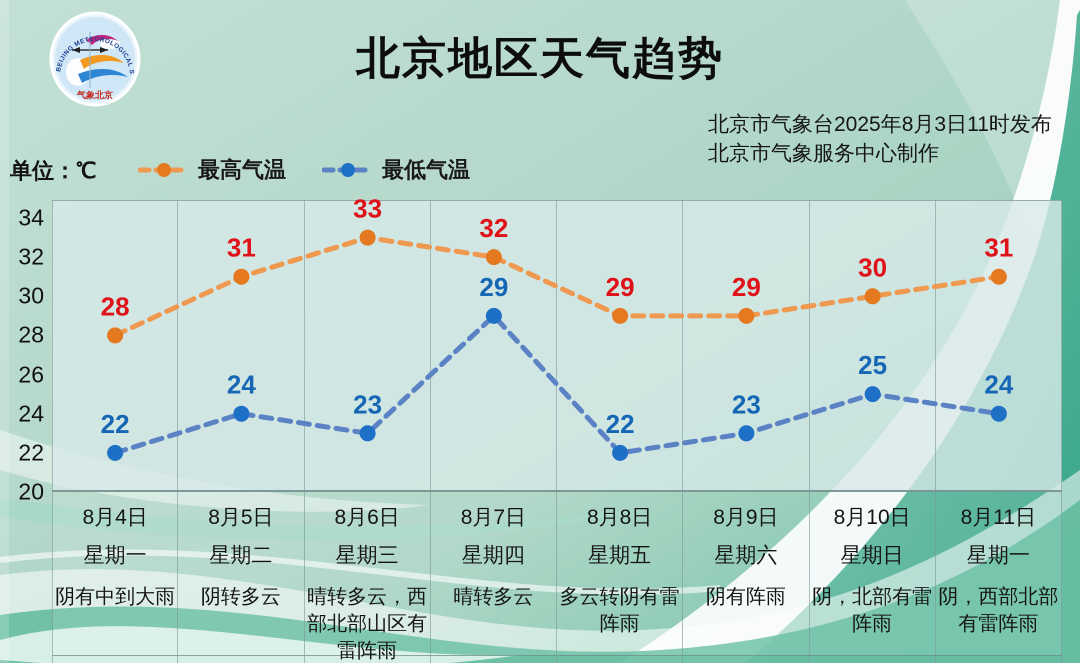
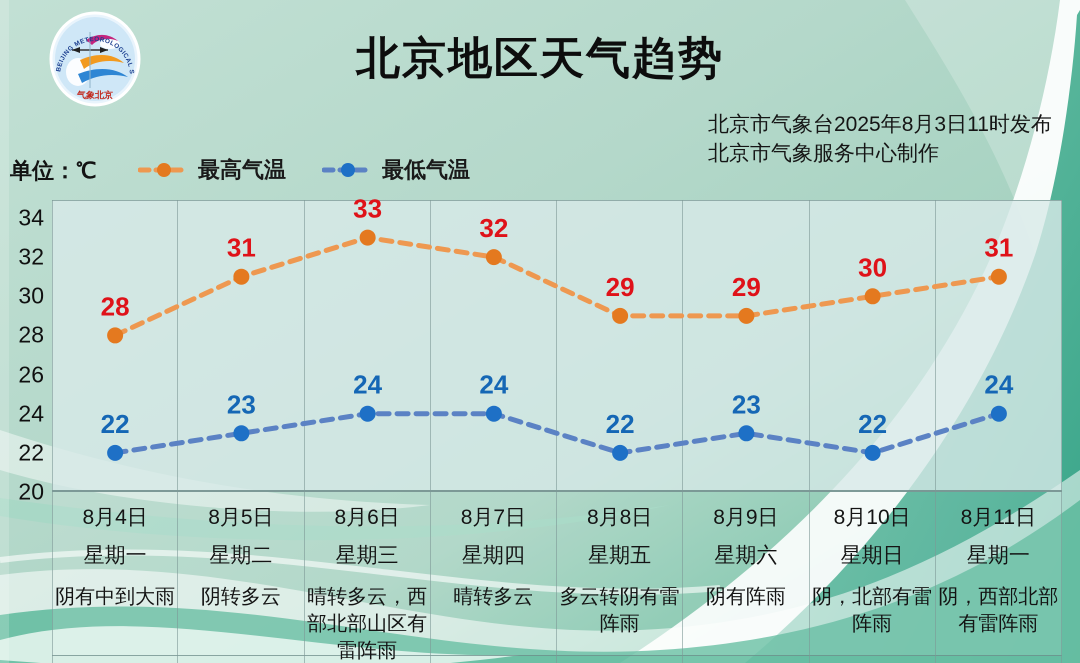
最低气温/8月5日: 24 -> 23
最低气温/8月6日: 23 -> 24
最低气温/8月7日: 29 -> 24
最低气温/8月10日: 25 -> 22
